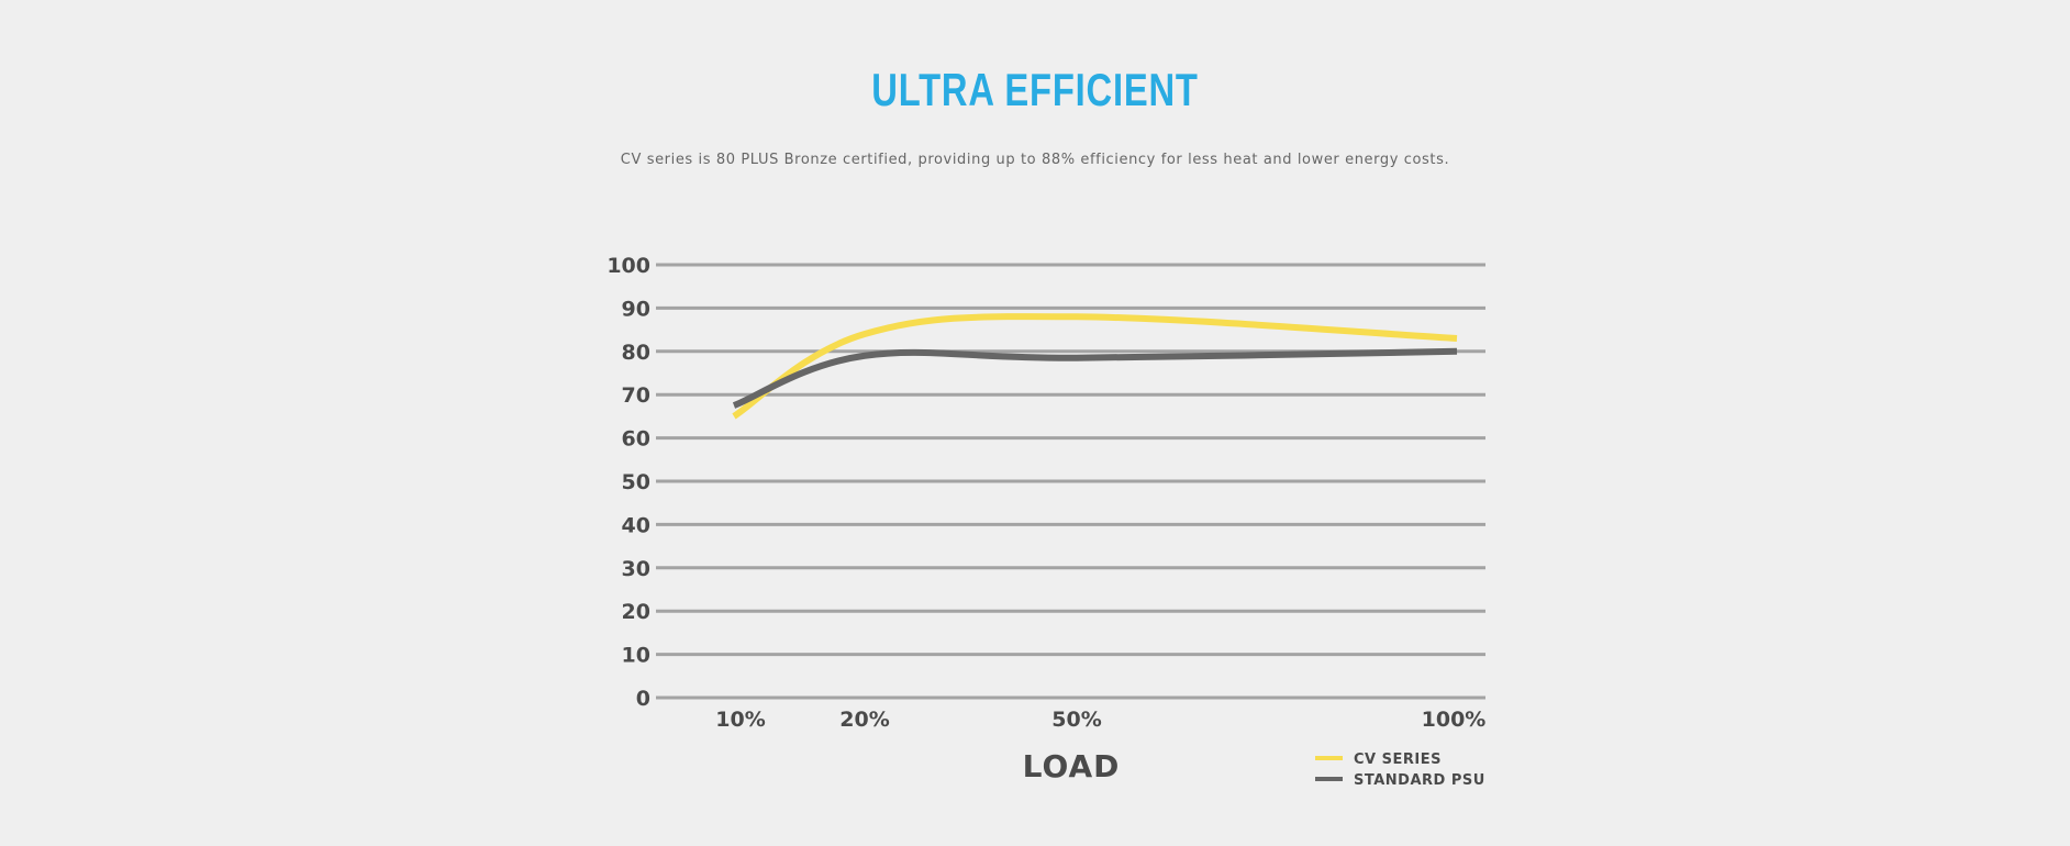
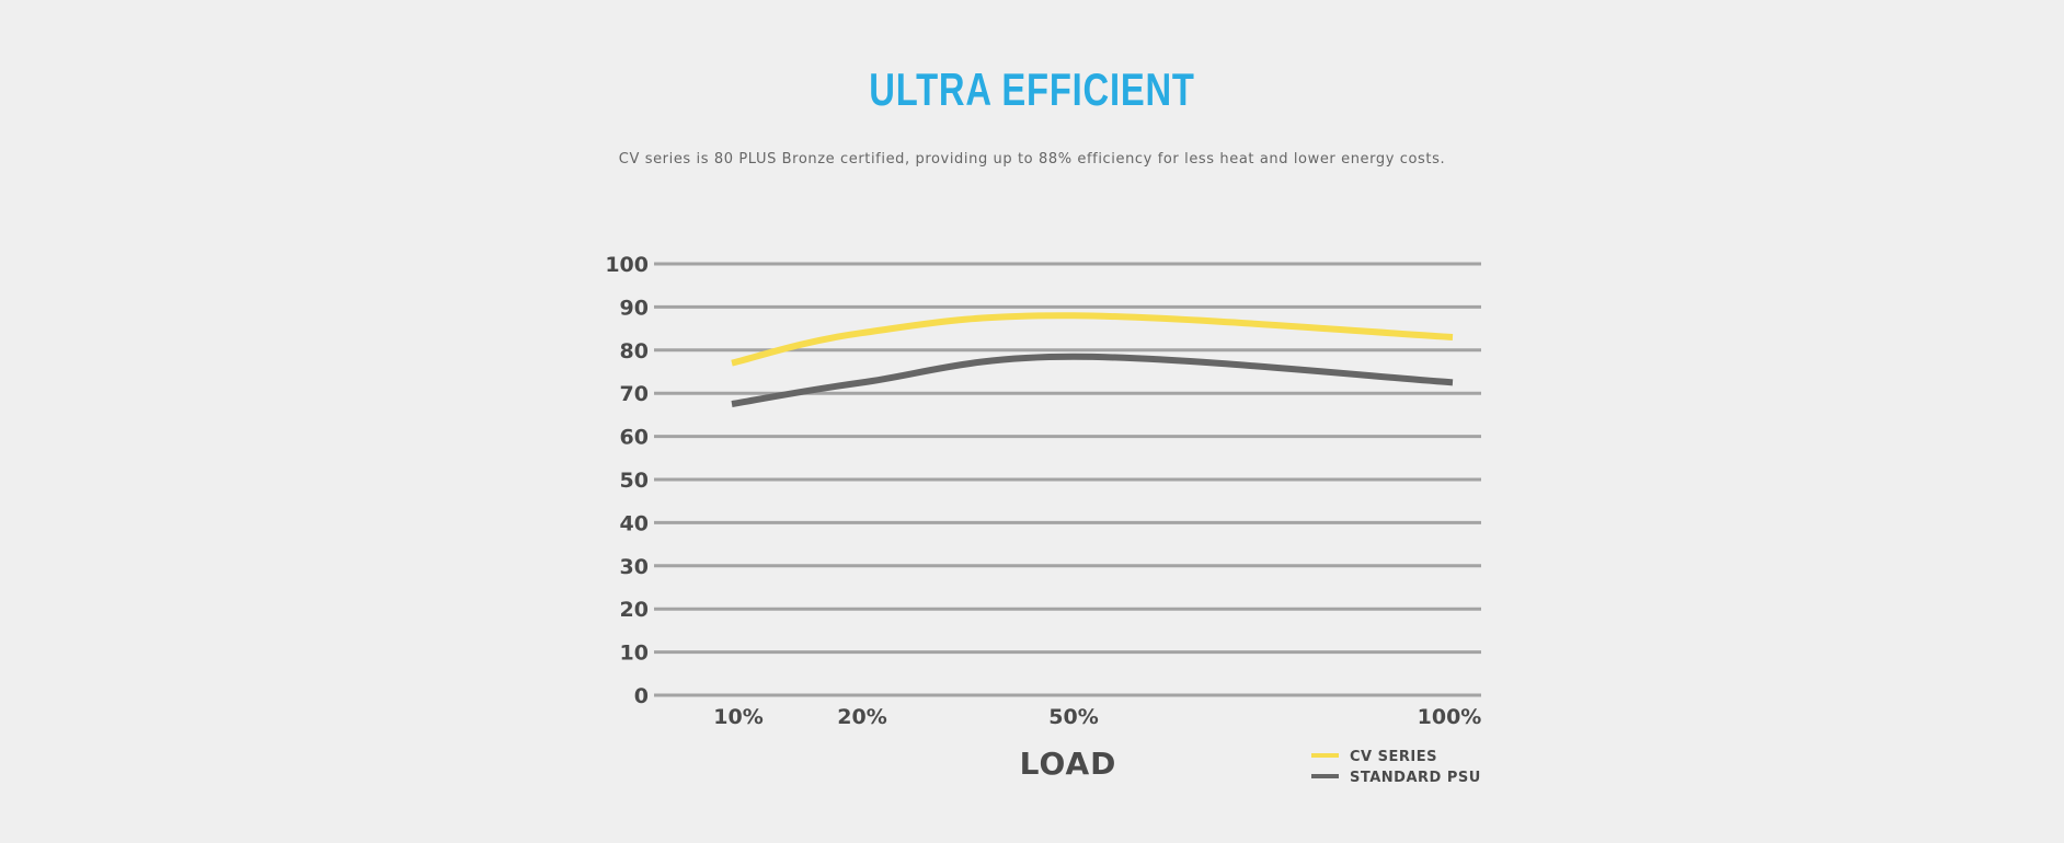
CV SERIES/10%: 65 -> 77
STANDARD PSU/20%: 79 -> 72
STANDARD PSU/100%: 80 -> 72
